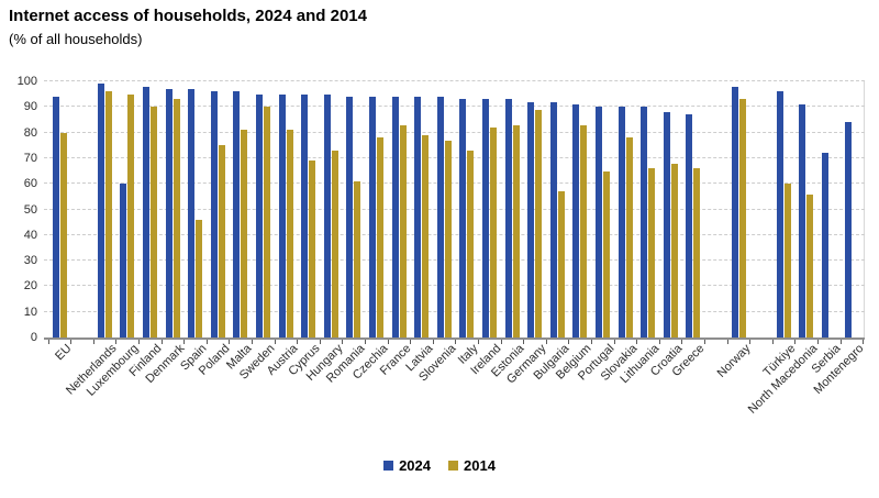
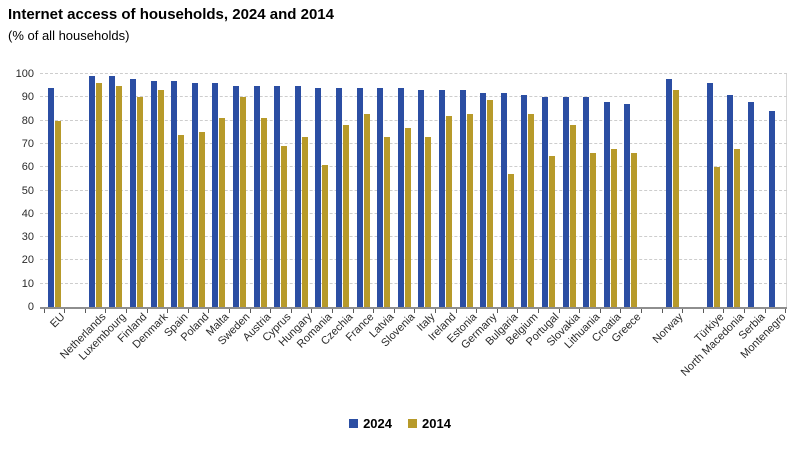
2024/Luxembourg: 60 -> 99
2014/Spain: 46 -> 74
2014/Latvia: 79 -> 73
2014/North Macedonia: 56 -> 68
2024/Serbia: 72 -> 88
